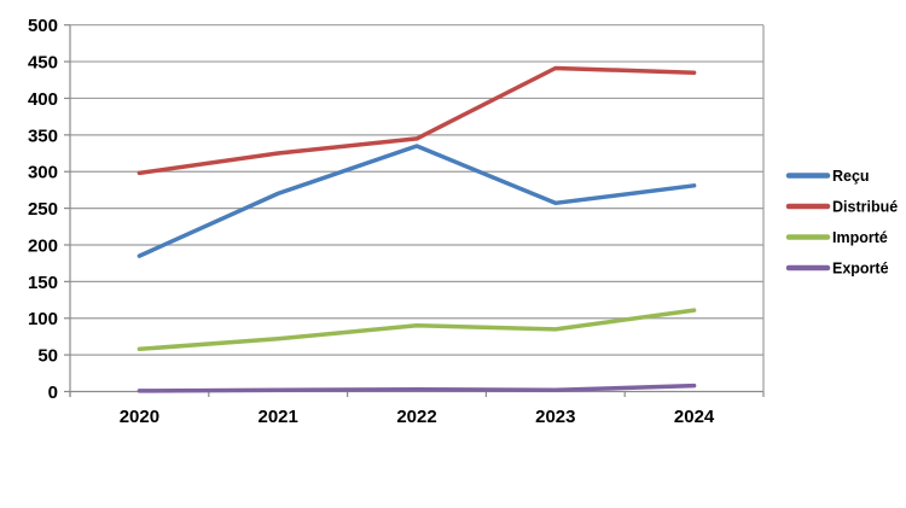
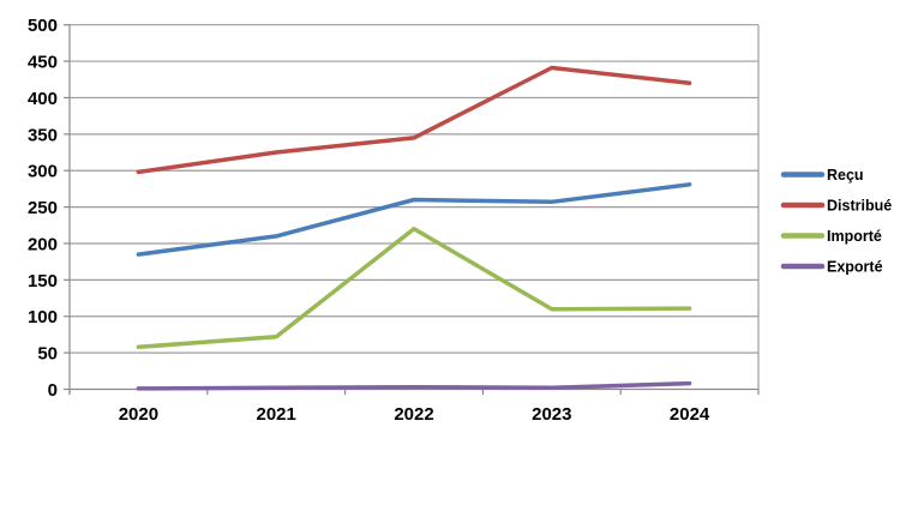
Reçu/2021: 270 -> 210
Reçu/2022: 340 -> 260
Importé/2022: 90 -> 220
Importé/2023: 80 -> 110
Distribué/2024: 440 -> 420
